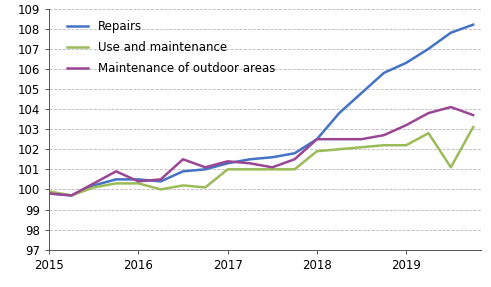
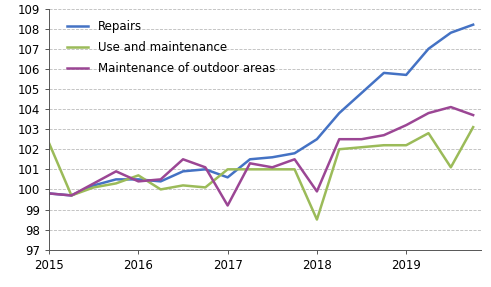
Use and maintenance/2015: 99.9 -> 102.3
Use and maintenance/2016: 100.3 -> 100.7
Repairs/2017: 101.3 -> 100.6
Maintenance of outdoor areas/2017: 101.4 -> 99.2
Use and maintenance/2018: 101.9 -> 98.5
Maintenance of outdoor areas/2018: 102.5 -> 99.9
Repairs/2019: 106.3 -> 105.7
